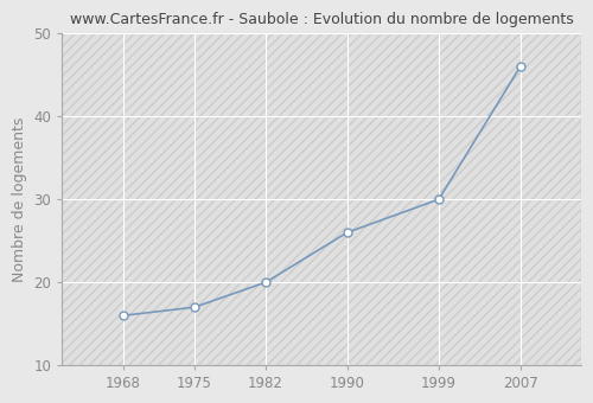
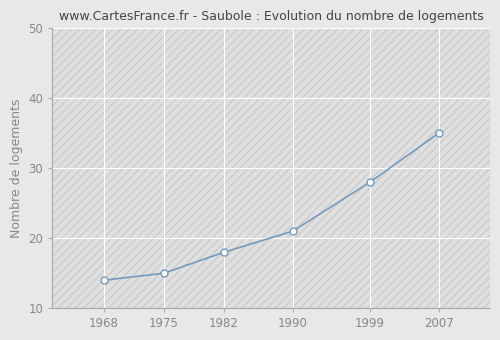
1968: 16 -> 14
1975: 17 -> 15
1982: 20 -> 18
1990: 26 -> 21
1999: 30 -> 28
2007: 46 -> 35
